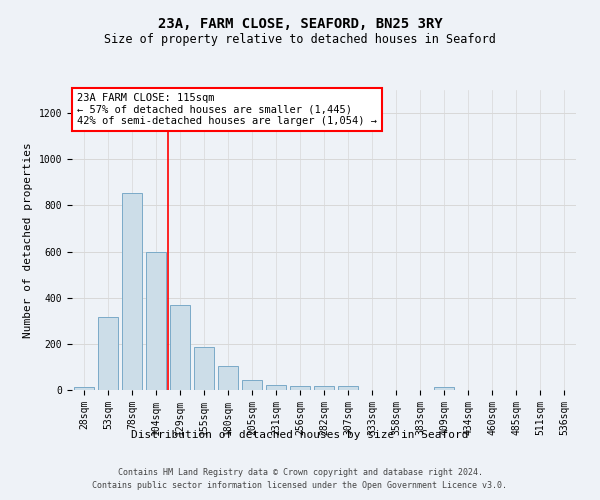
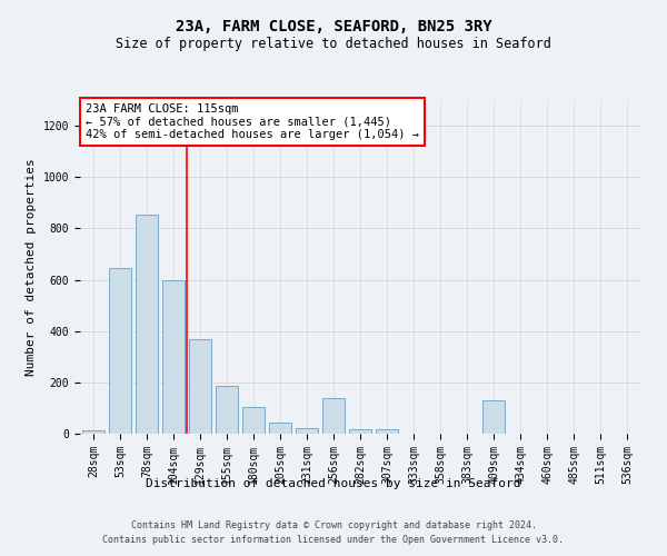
53sqm: 315 -> 645
256sqm: 17 -> 140
409sqm: 12 -> 130
